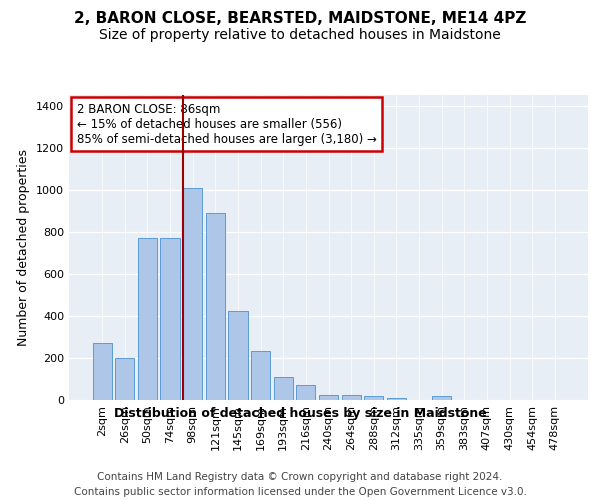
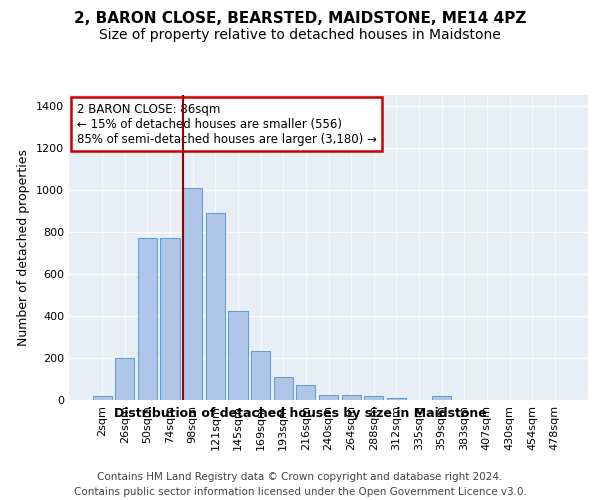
2sqm: 270 -> 20
